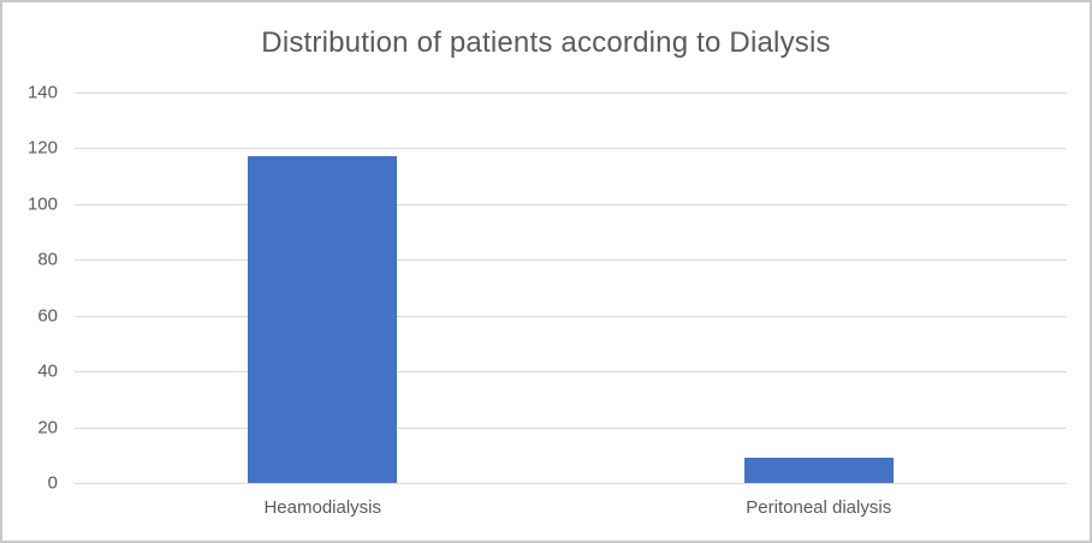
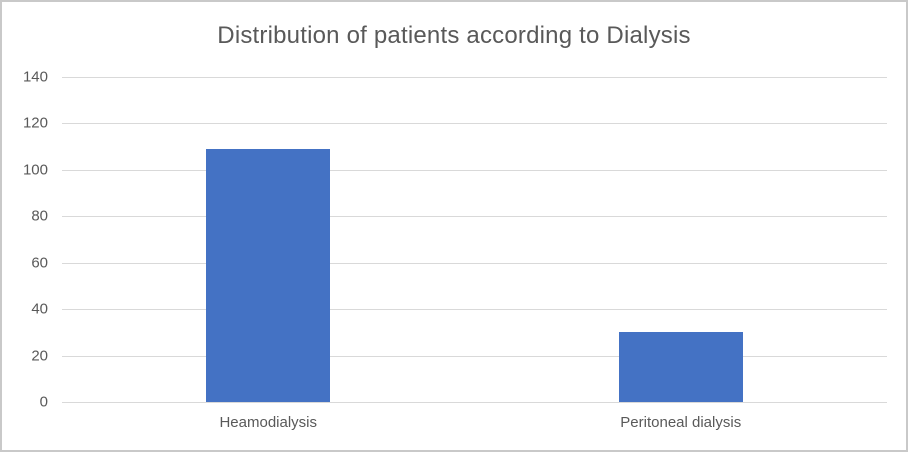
Heamodialysis: 117 -> 109
Peritoneal dialysis: 9 -> 30
